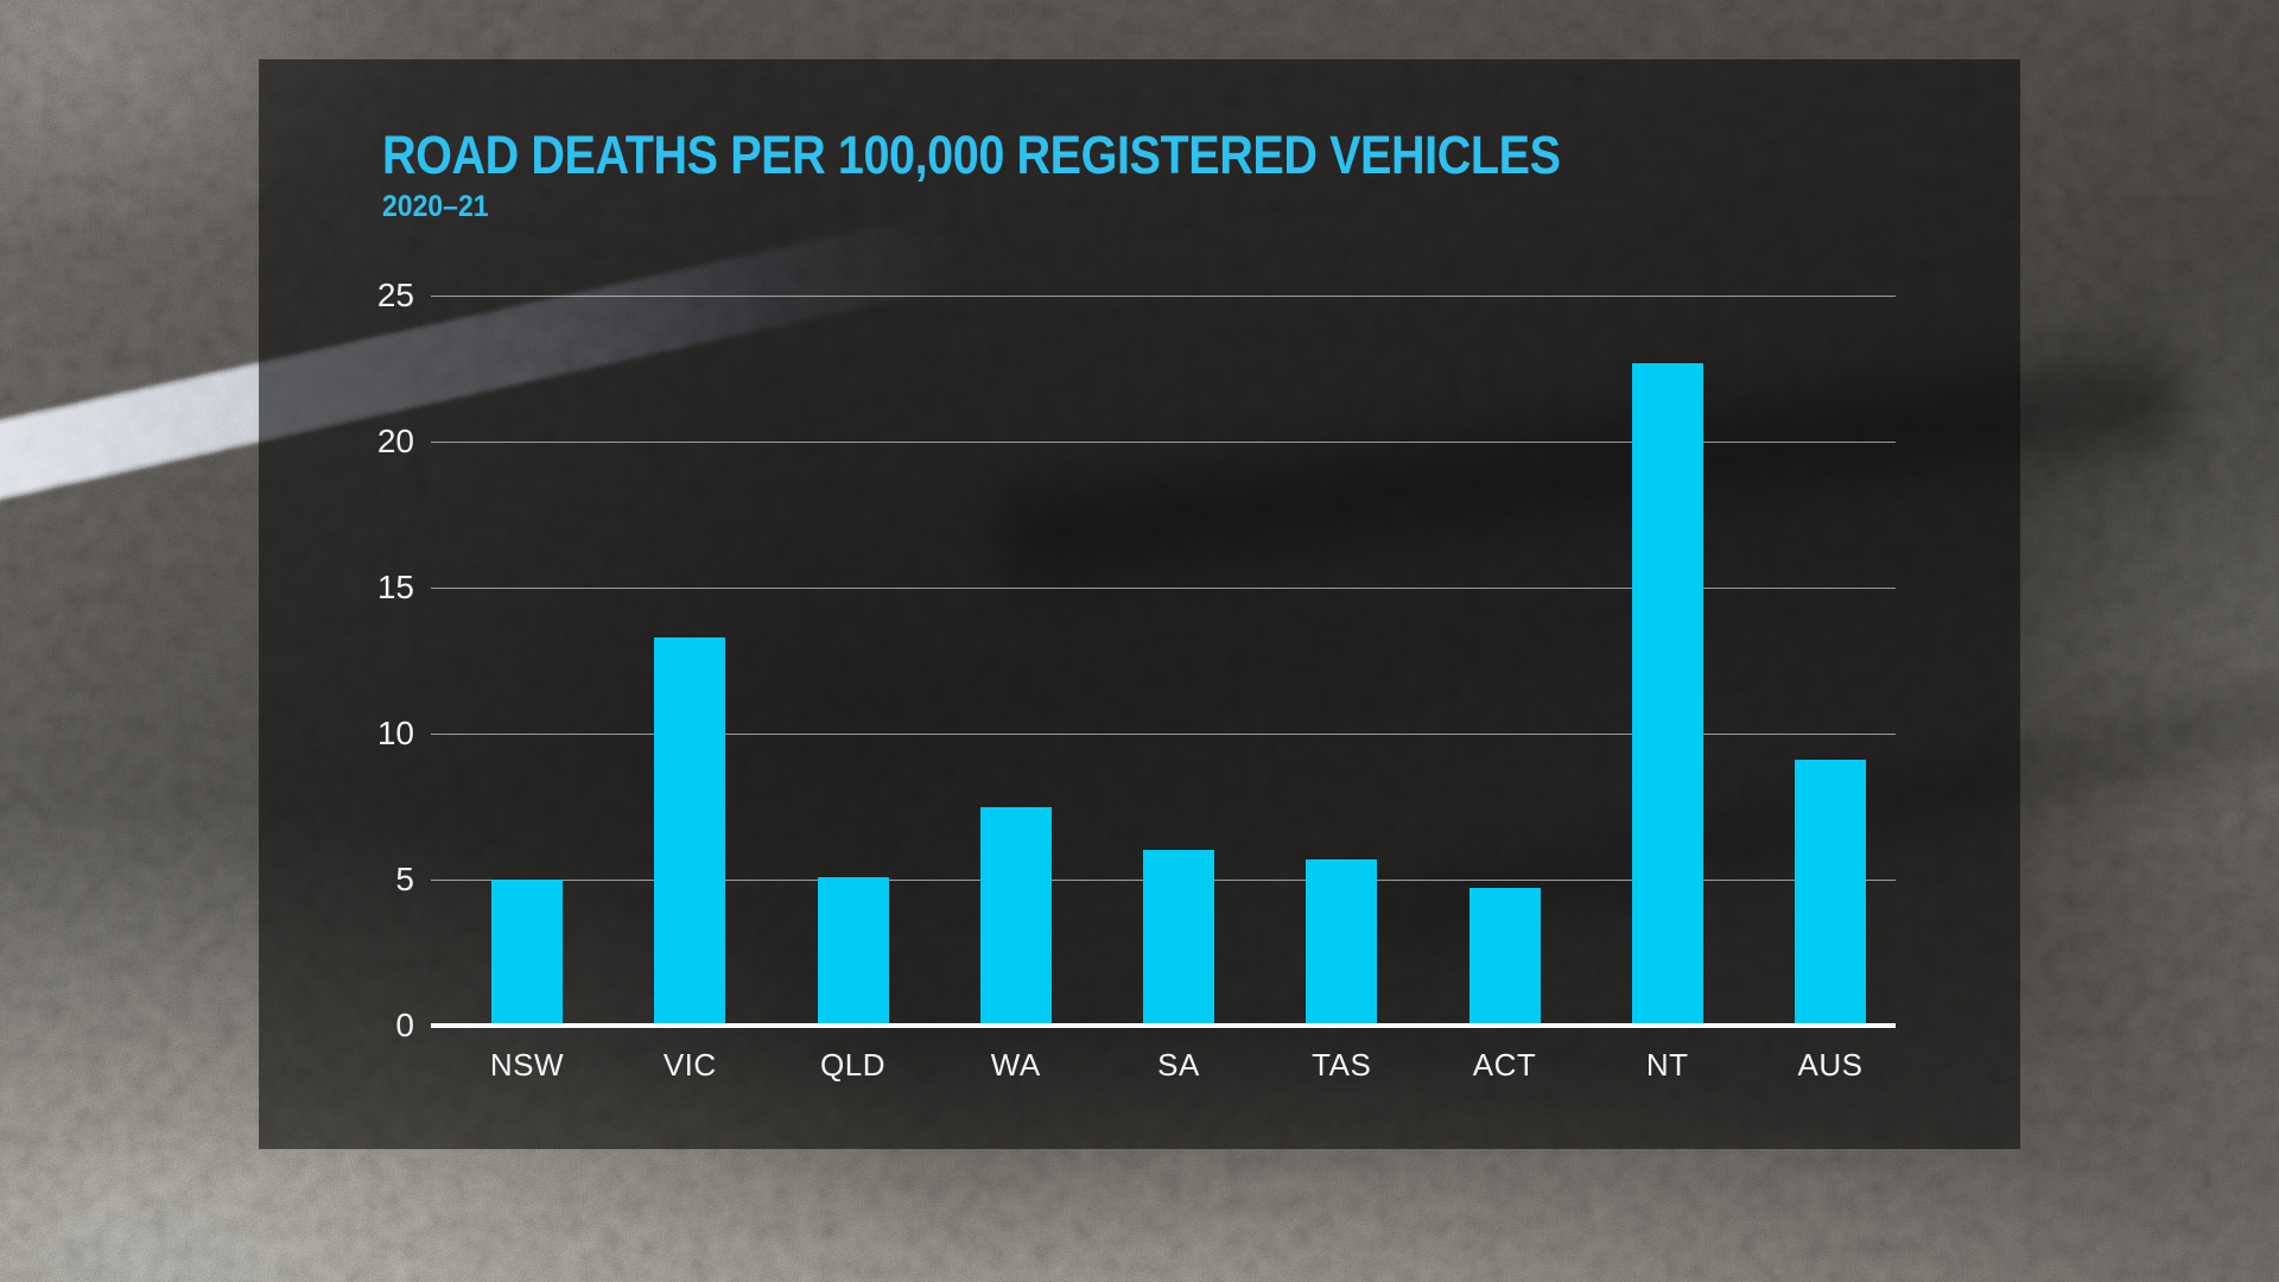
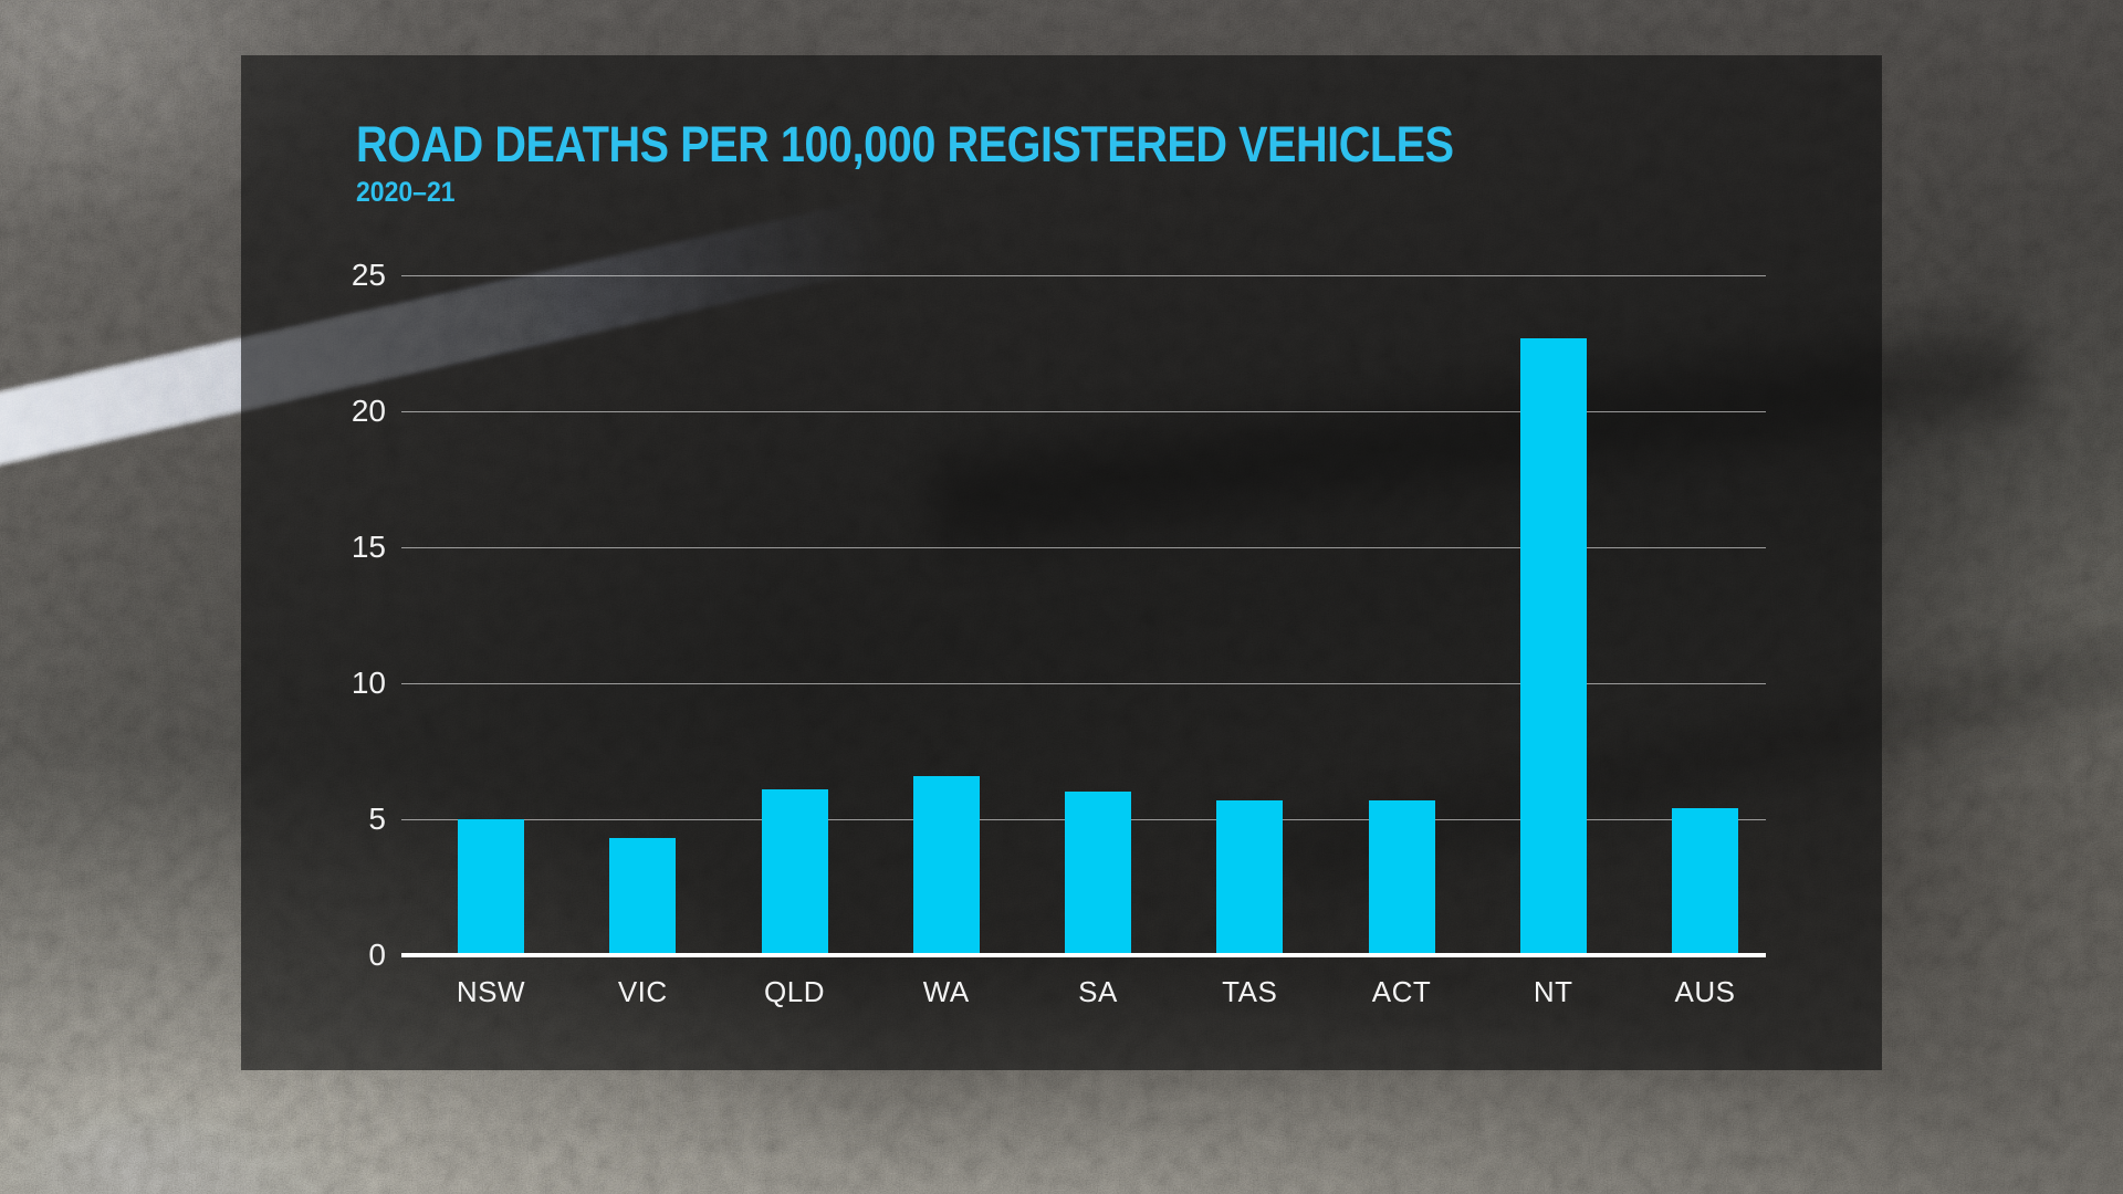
VIC: 13.3 -> 4.3
QLD: 5.1 -> 6.1
WA: 7.5 -> 6.6
ACT: 4.7 -> 5.7
AUS: 9.1 -> 5.4
